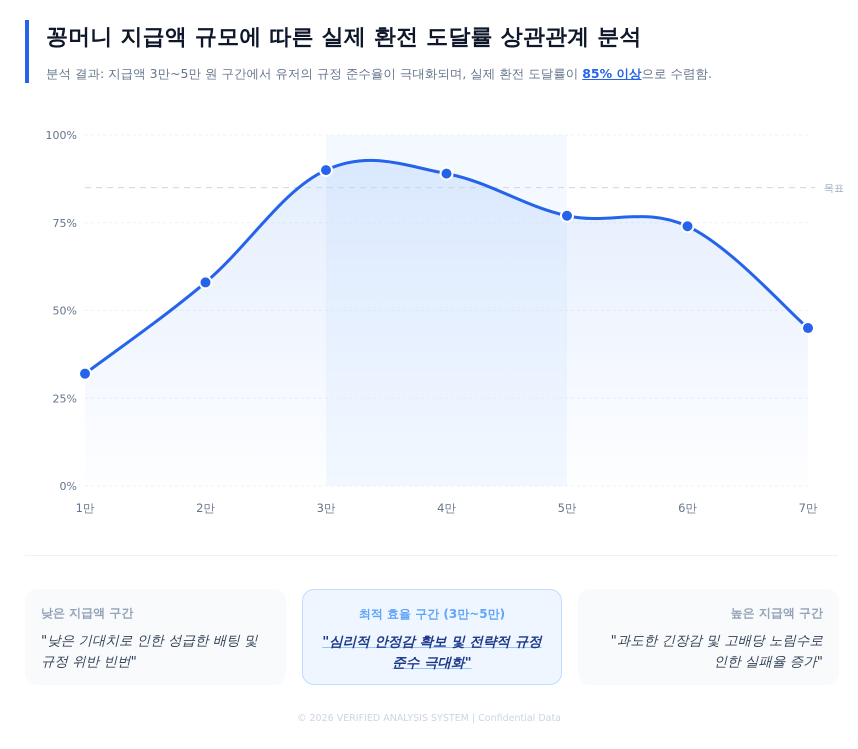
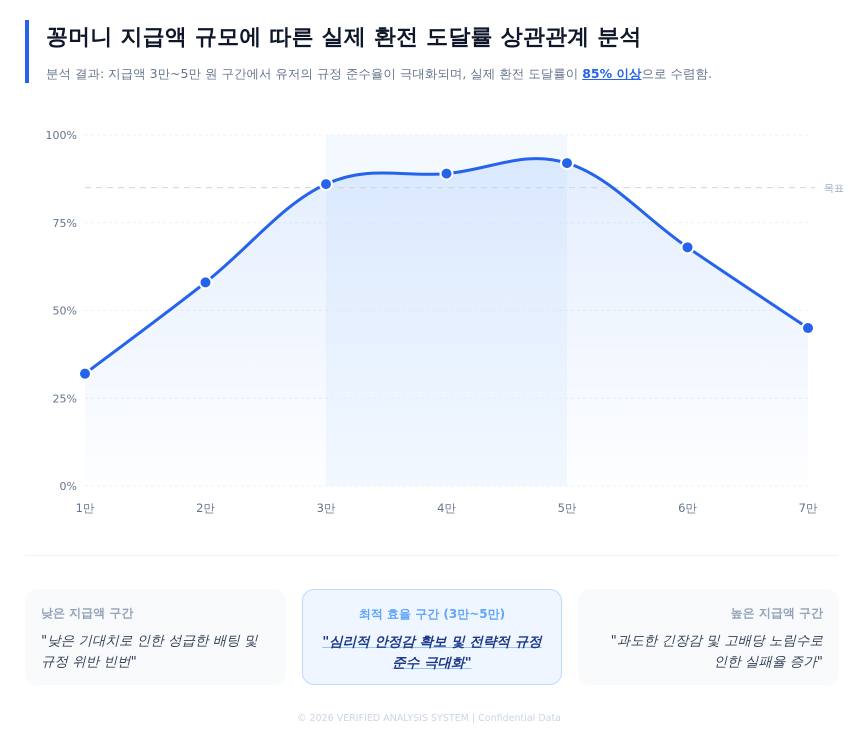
3만: 90% -> 86%
5만: 77% -> 92%
6만: 74% -> 68%
